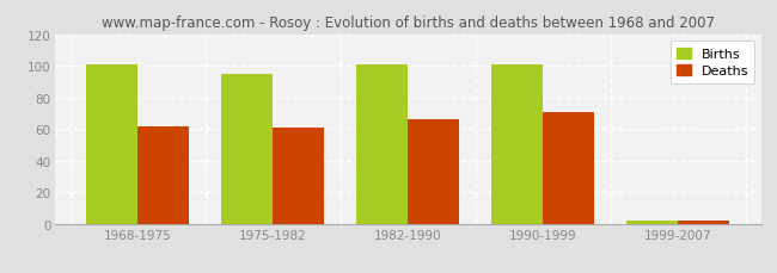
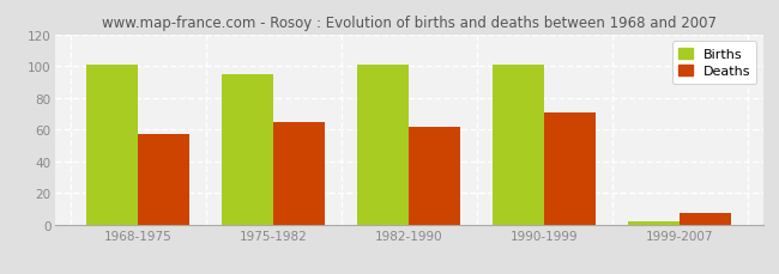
Deaths/1968-1975: 62 -> 57
Deaths/1975-1982: 61 -> 65
Deaths/1982-1990: 66 -> 62
Deaths/1999-2007: 2 -> 7
